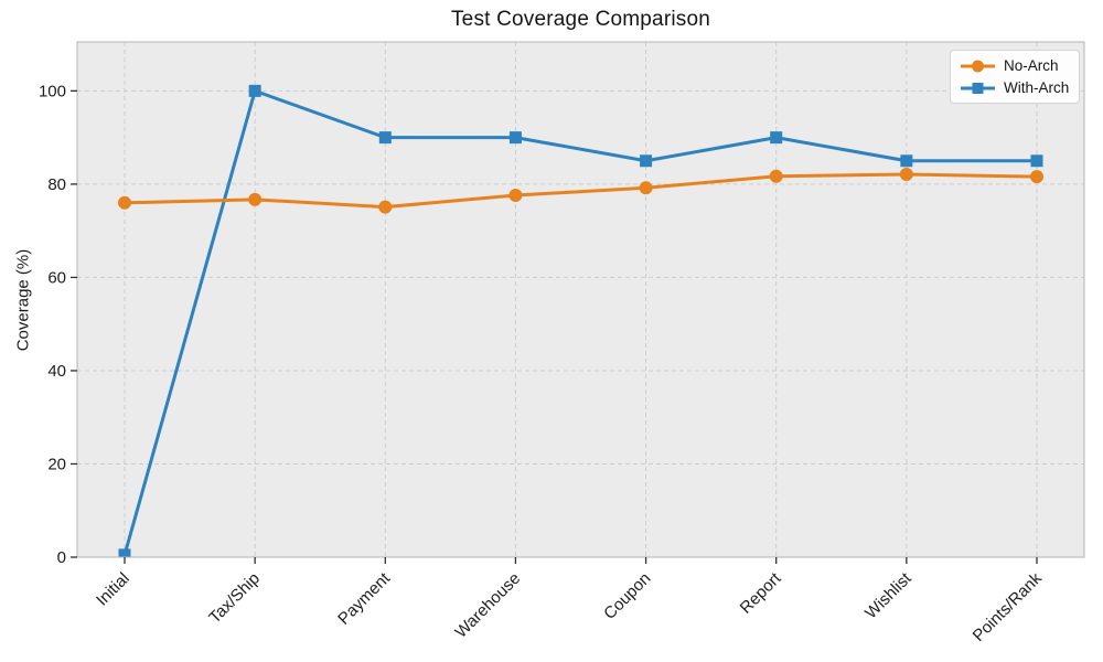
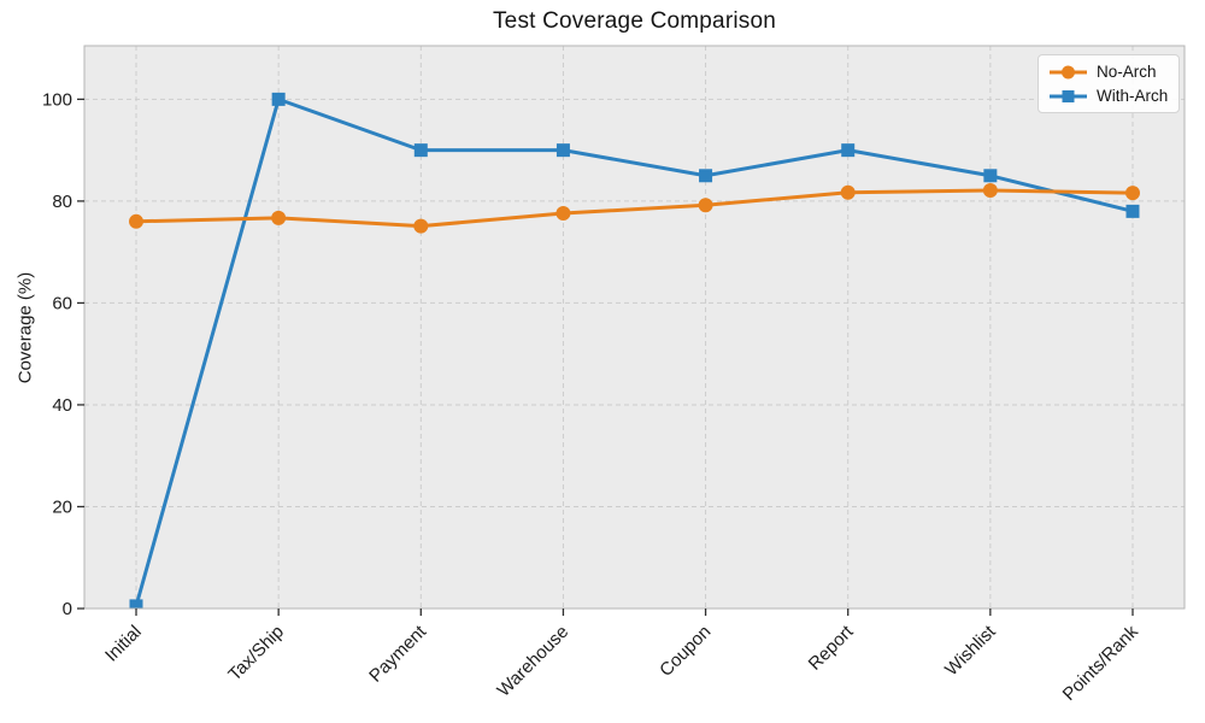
With-Arch/Points/Rank: 85 -> 78
